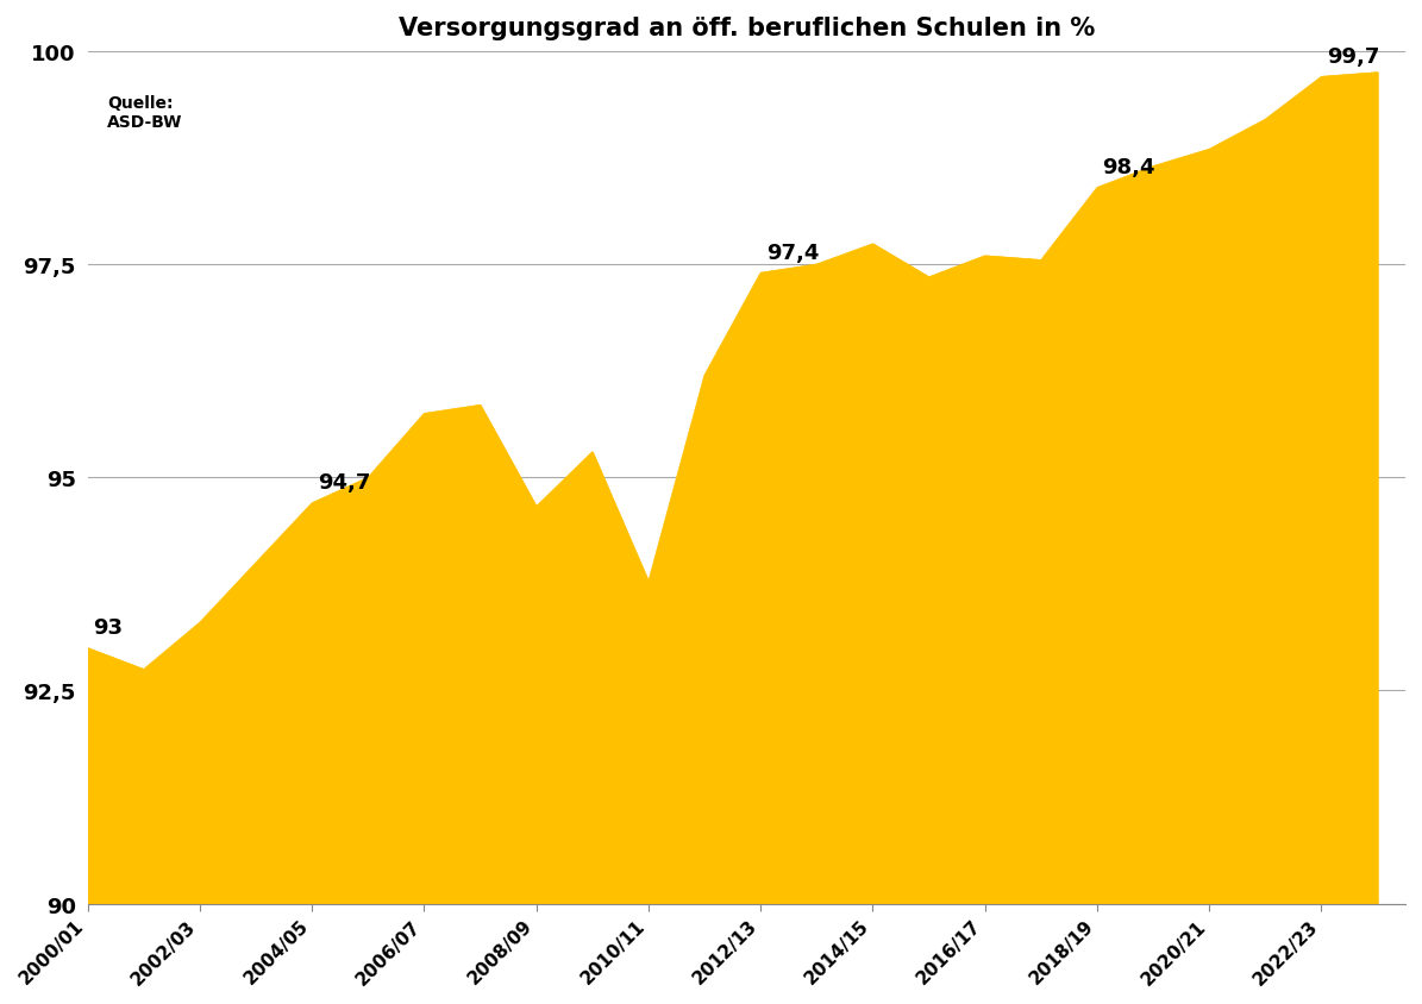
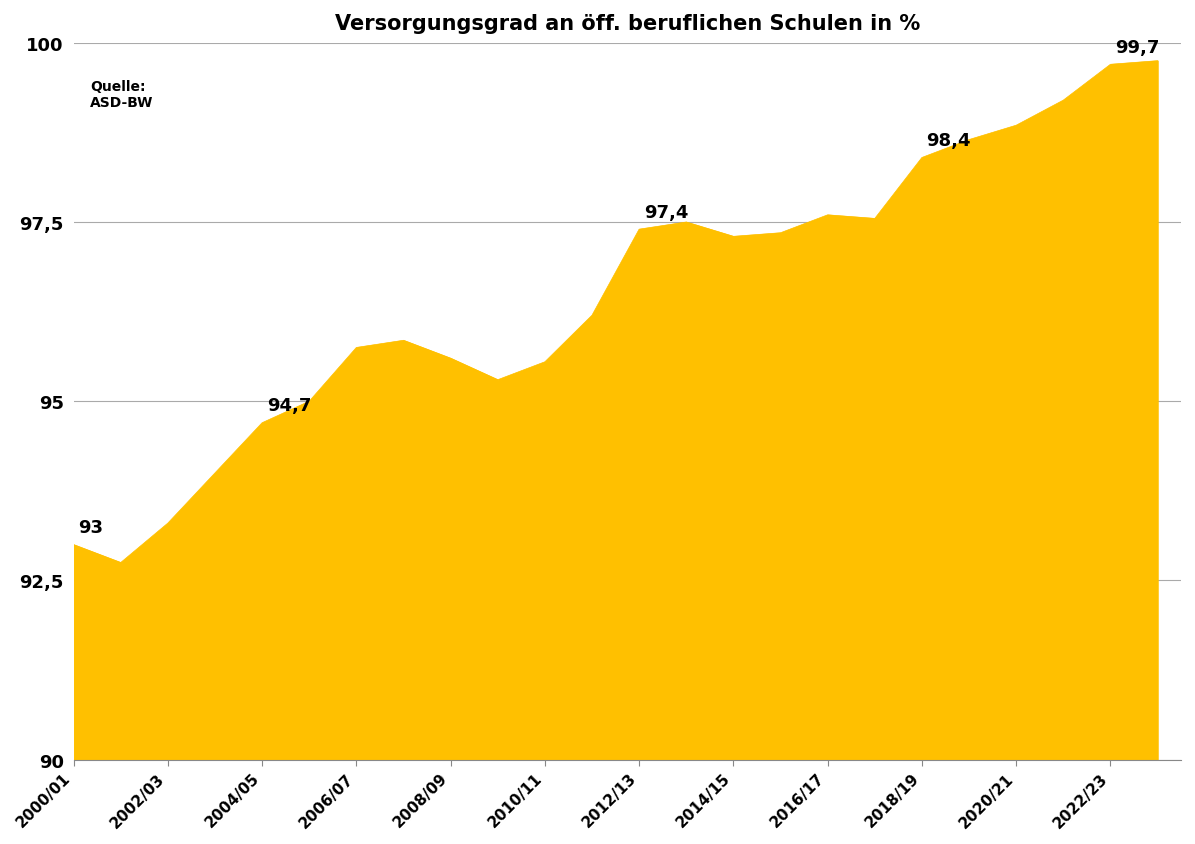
2008/09: 94,66 -> 95,60
2010/11: 93,78 -> 95,55
2014/15: 97,74 -> 97,30
